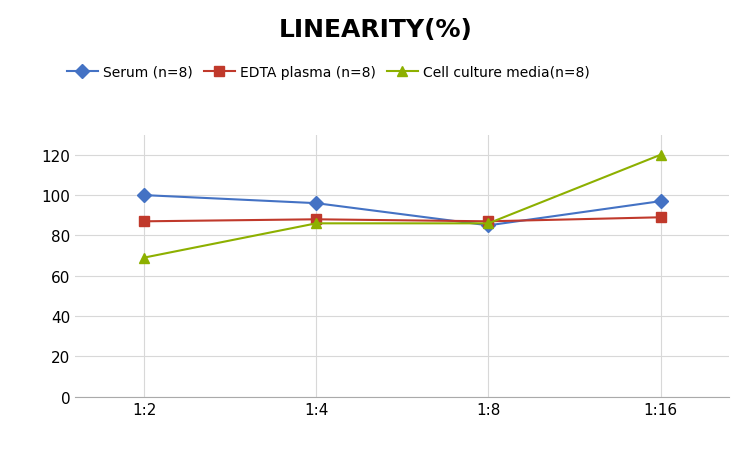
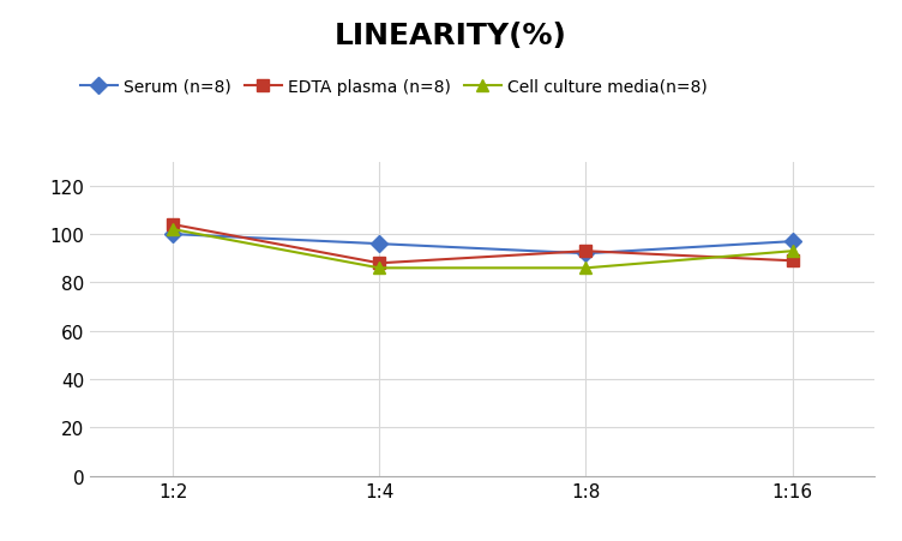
EDTA plasma (n=8)/1:2: 87 -> 104
Cell culture media(n=8)/1:2: 69 -> 102
Serum (n=8)/1:8: 85 -> 92
EDTA plasma (n=8)/1:8: 87 -> 93
Cell culture media(n=8)/1:16: 120 -> 93
